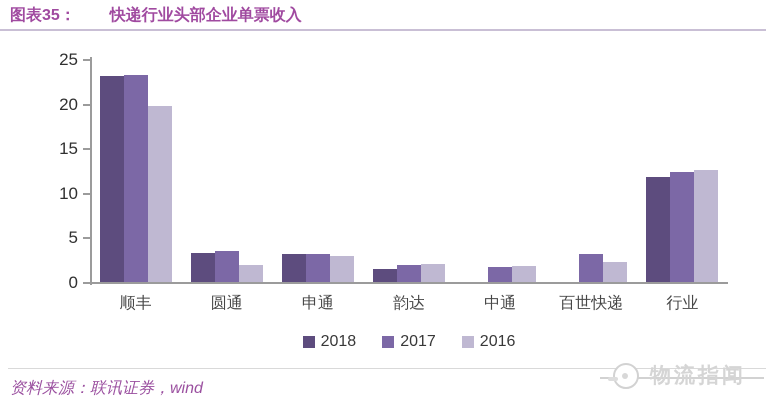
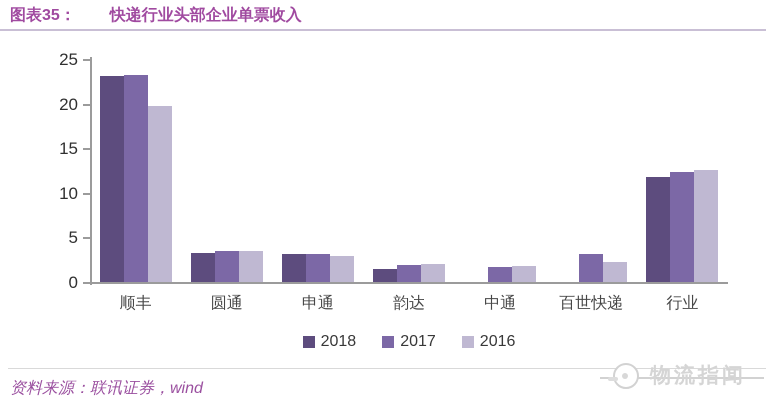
2016/圆通: 2 -> 4
